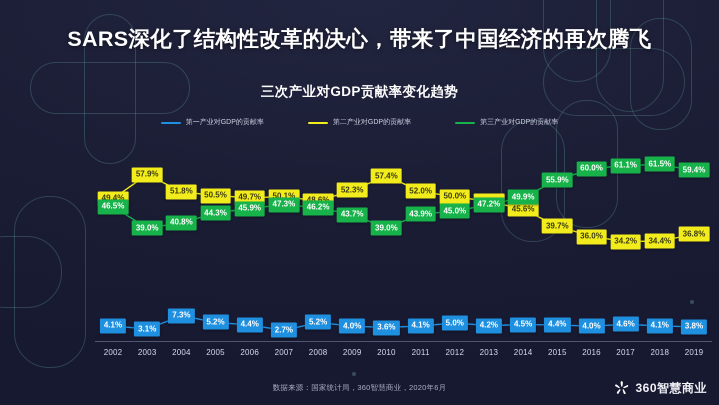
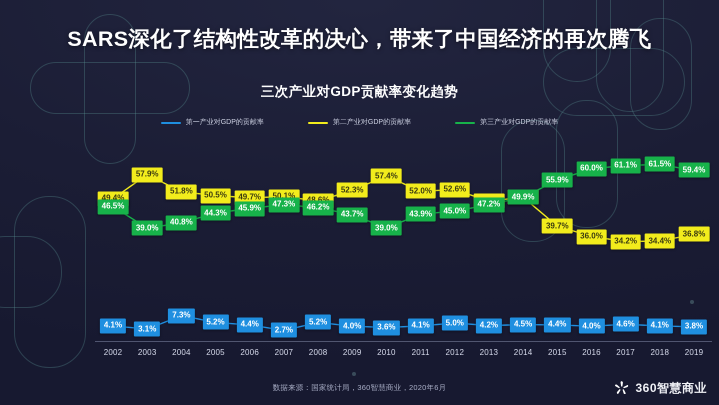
第二产业对GDP的贡献率/2012: 50.0% -> 52.6%
第二产业对GDP的贡献率/2014: 45.6% -> 49.9%
